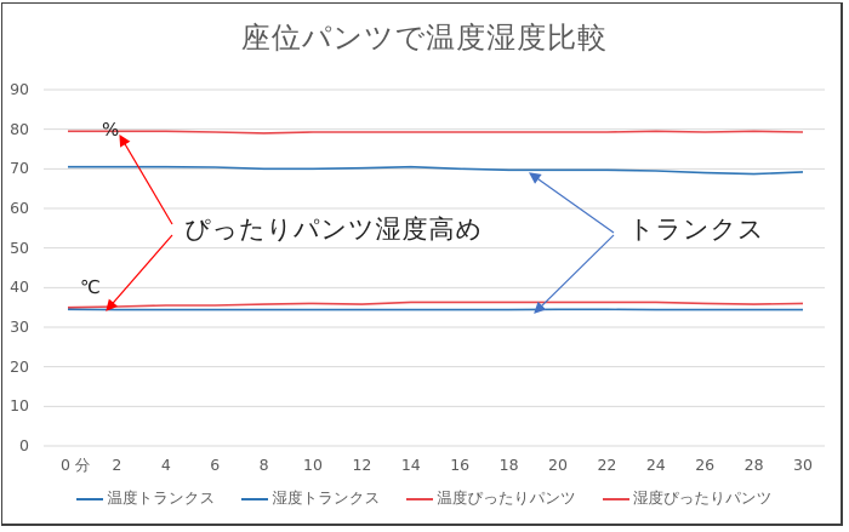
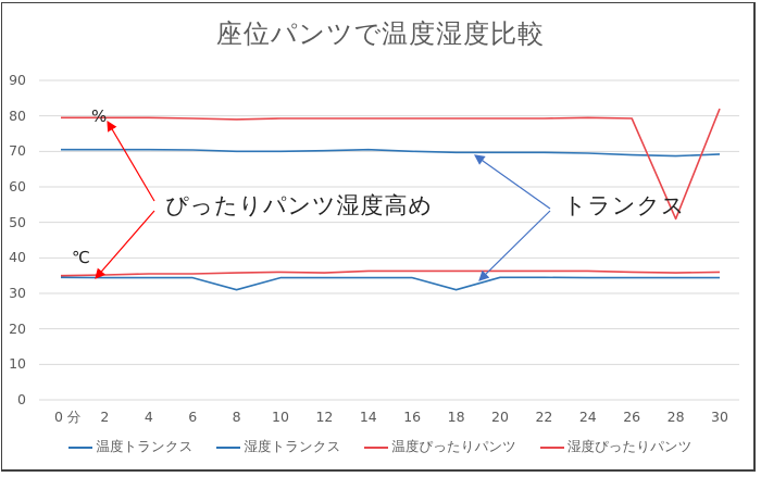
温度トランクス/8: 34 -> 31
温度トランクス/18: 34 -> 31
湿度ぴったりパンツ/28: 80 -> 51
湿度ぴったりパンツ/30: 79 -> 82
